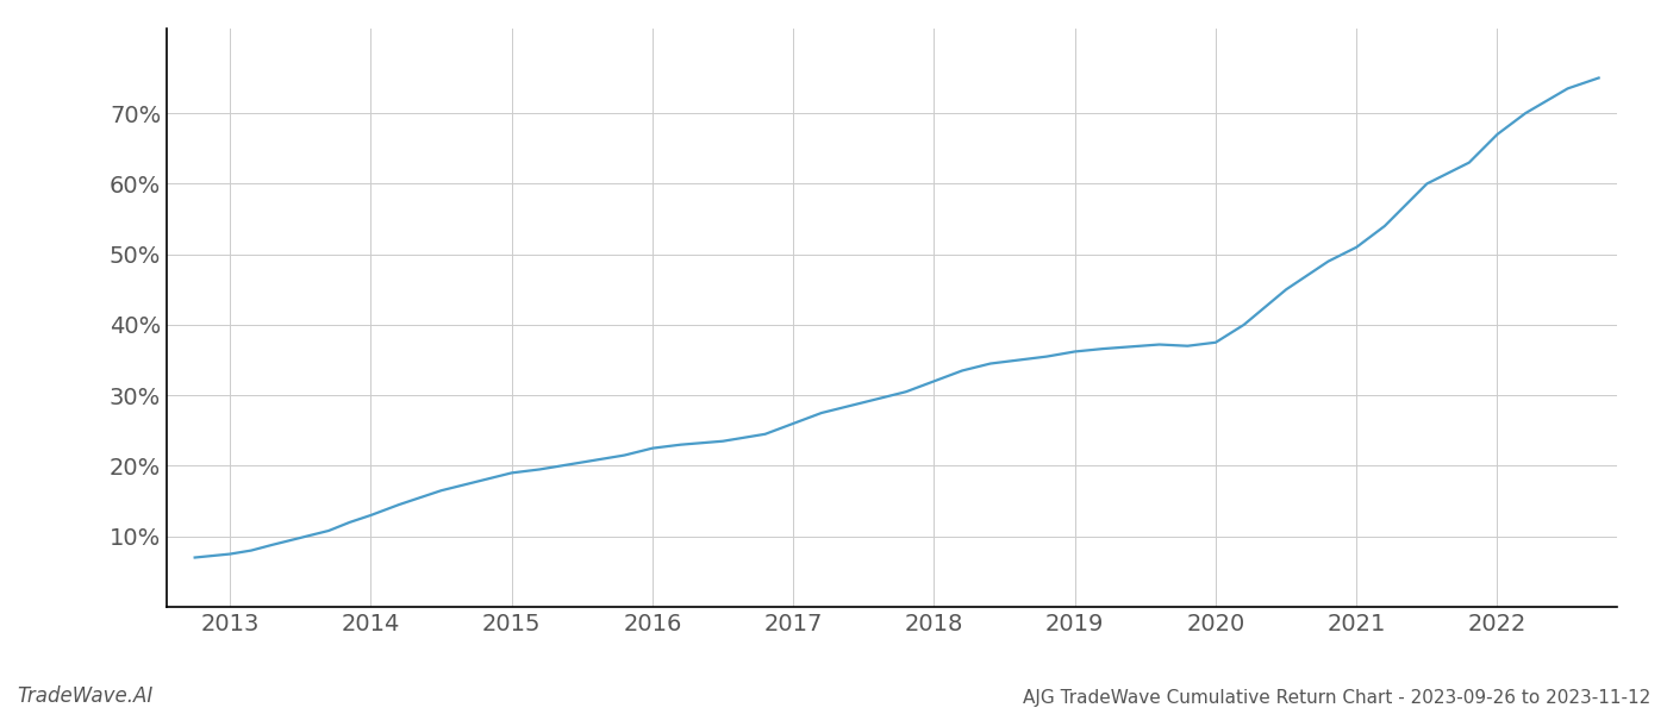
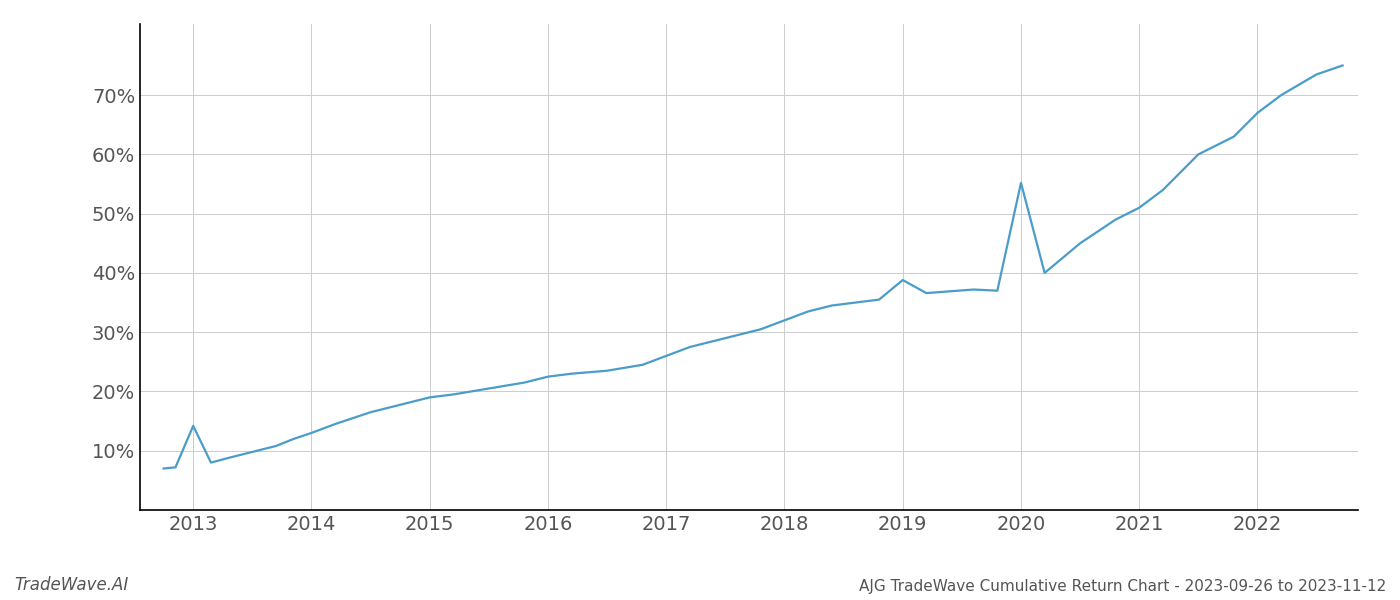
2013: 7.5% -> 14.2%
2019: 36.2% -> 38.8%
2020: 37.5% -> 55.2%
